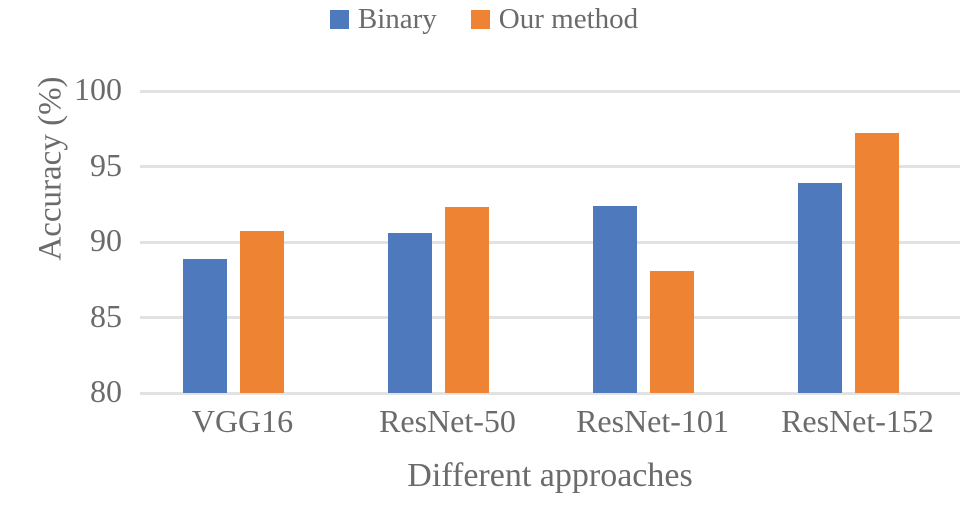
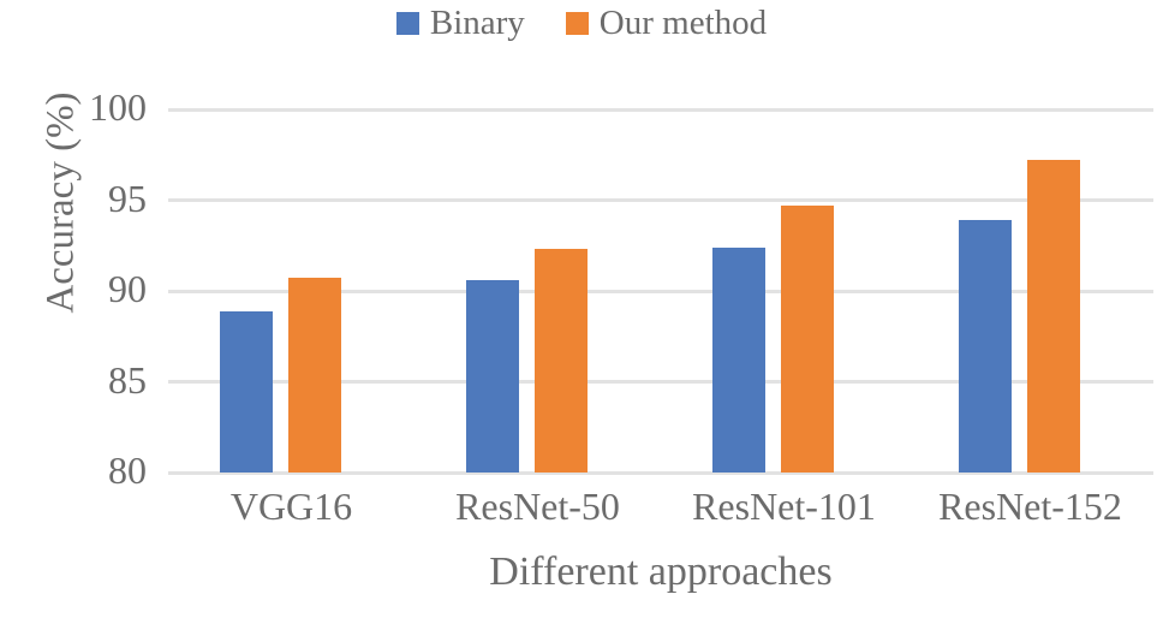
Our method/ResNet-101: 88.1 -> 94.7
